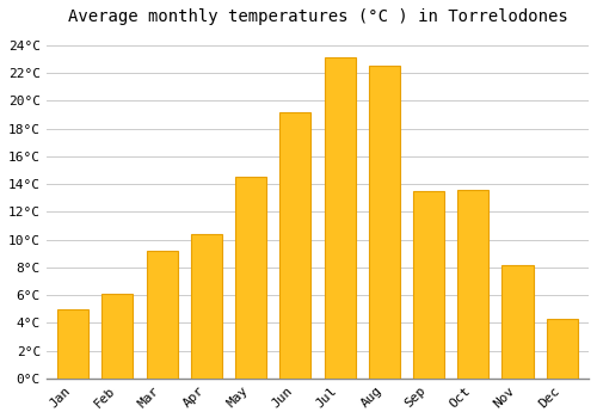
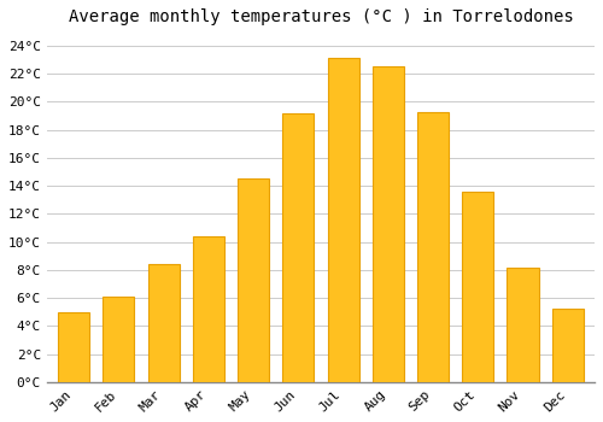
Mar: 9.2°C -> 8.4°C
Sep: 13.5°C -> 19.3°C
Dec: 4.3°C -> 5.2°C
